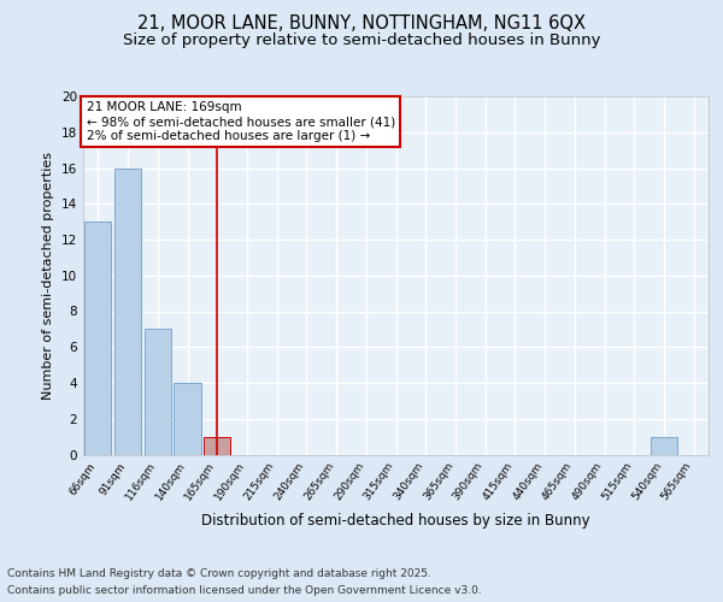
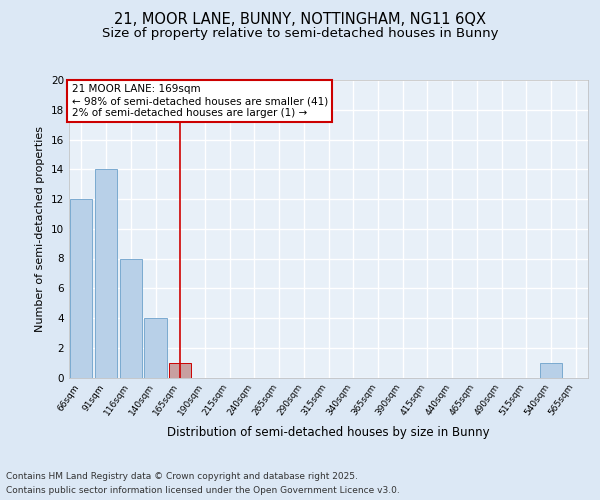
66sqm: 13 -> 12
91sqm: 16 -> 14
116sqm: 7 -> 8
